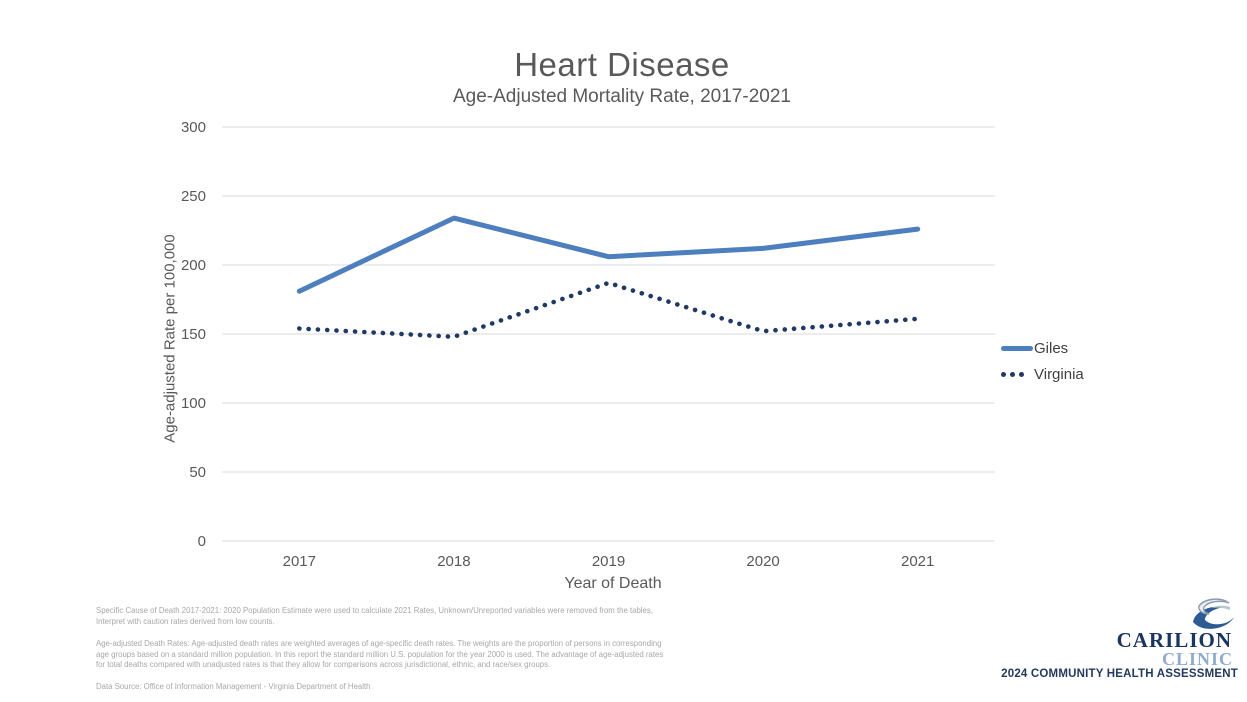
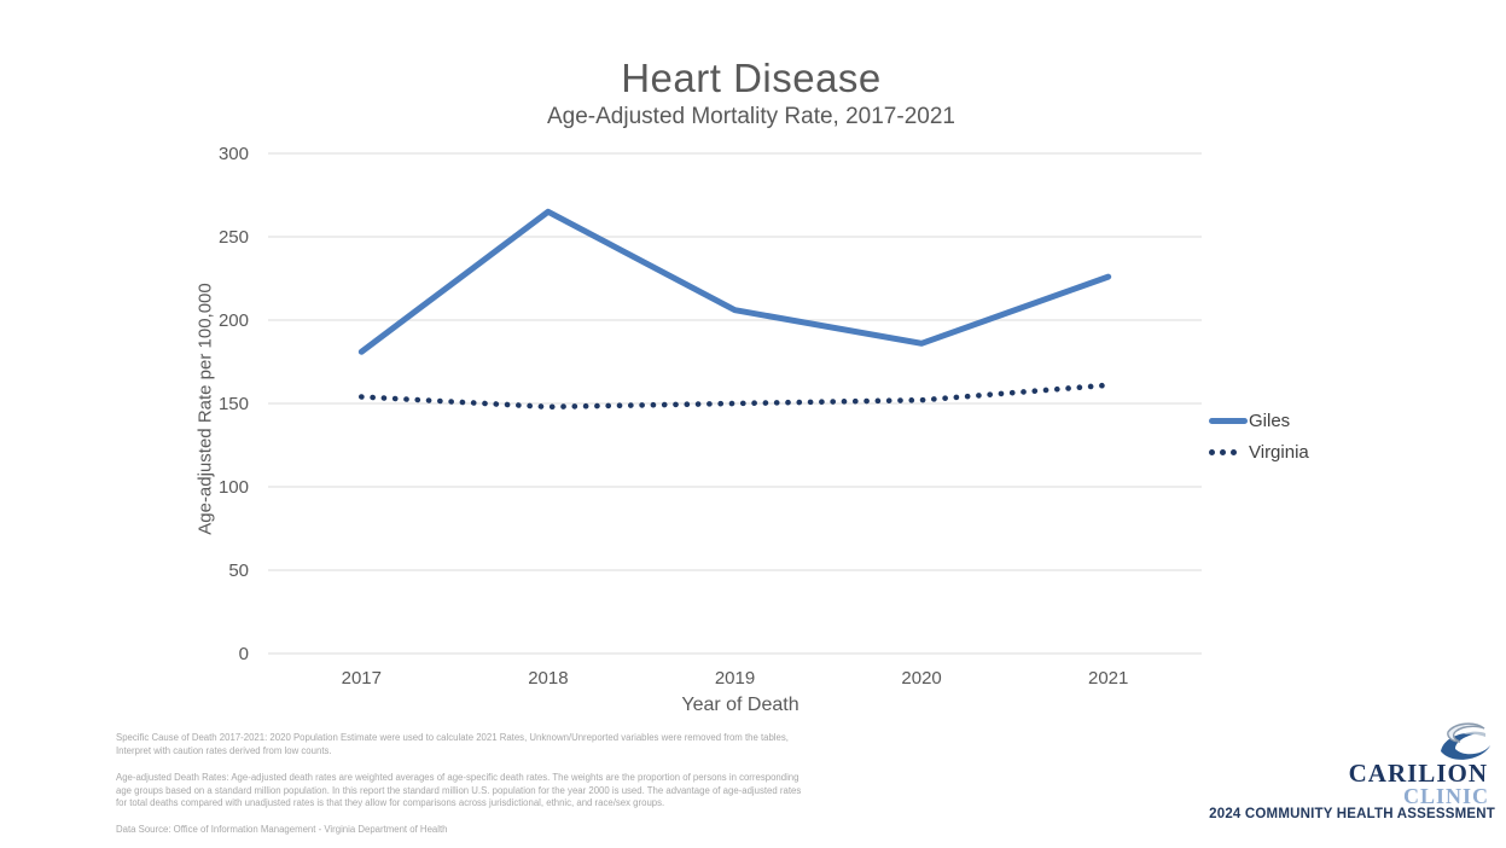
Giles/2018: 234 -> 265
Virginia/2019: 187 -> 150
Giles/2020: 212 -> 186
